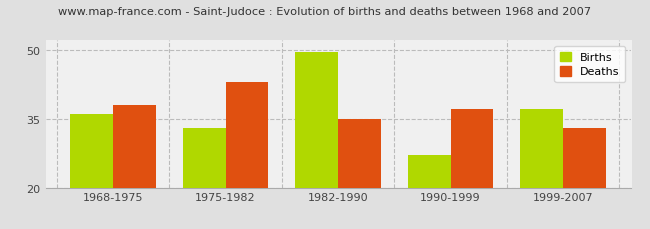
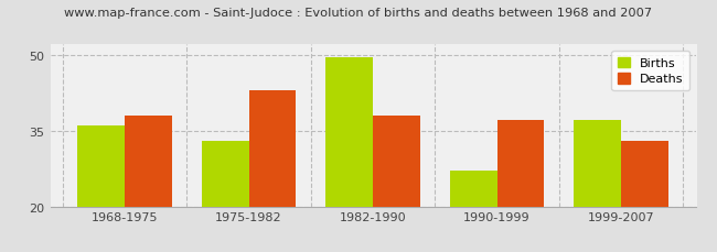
Deaths/1982-1990: 35 -> 38
